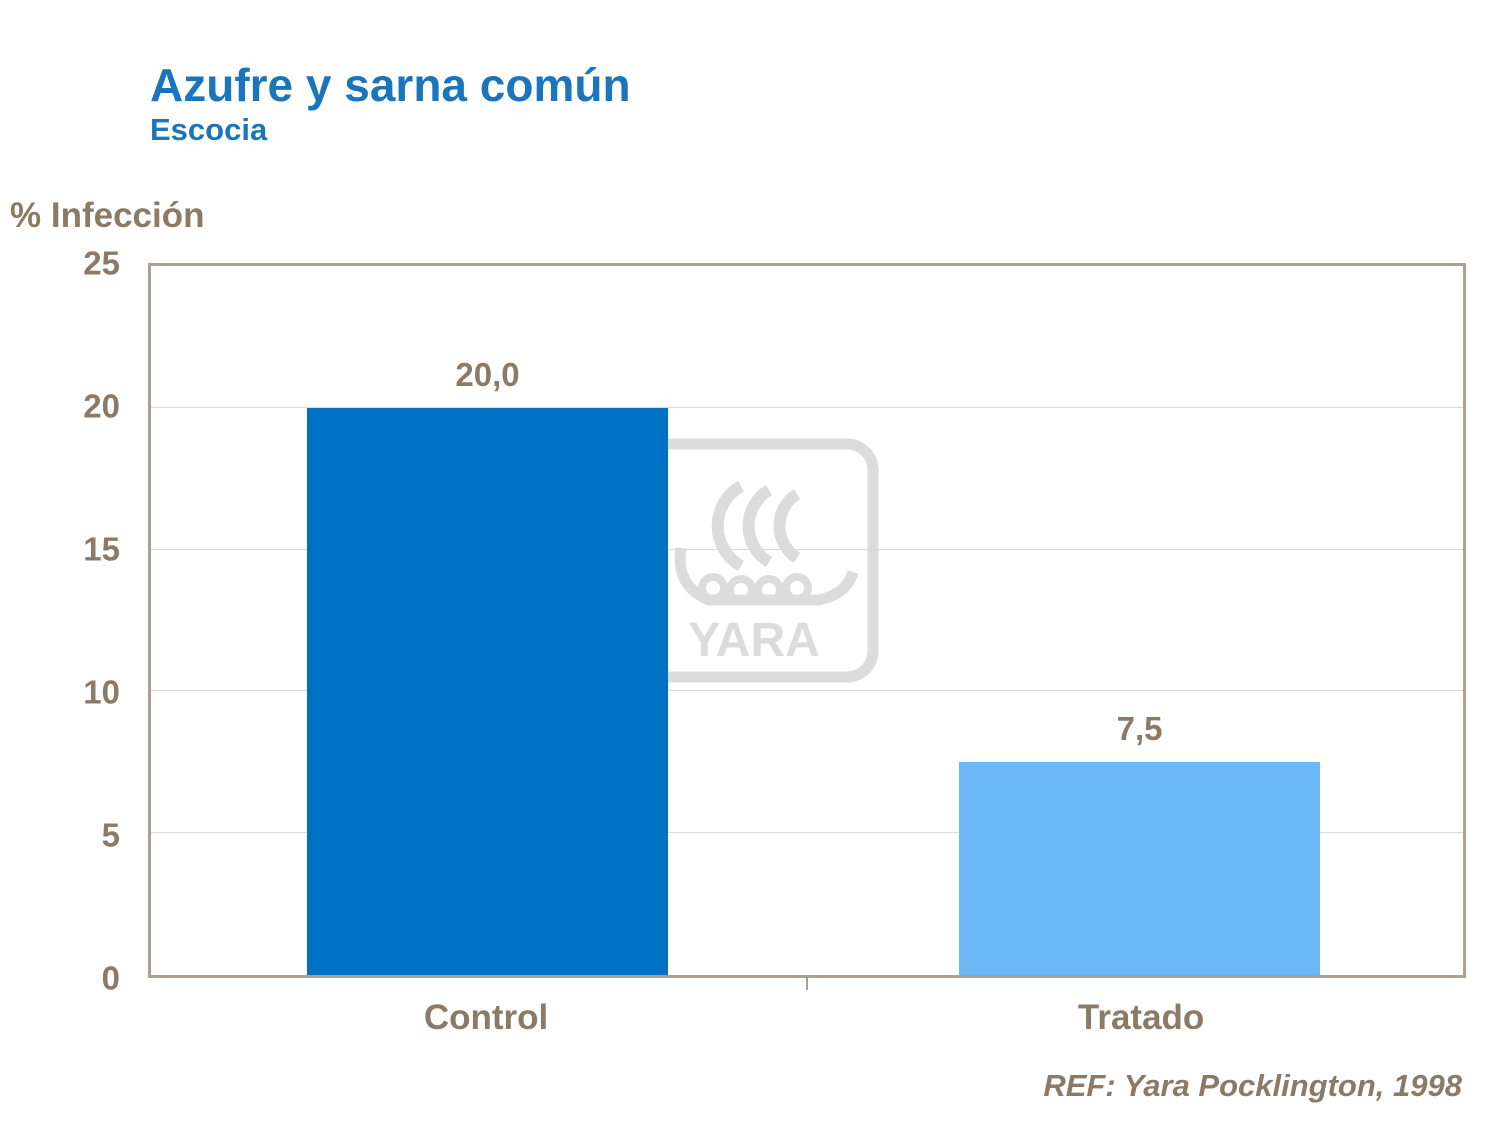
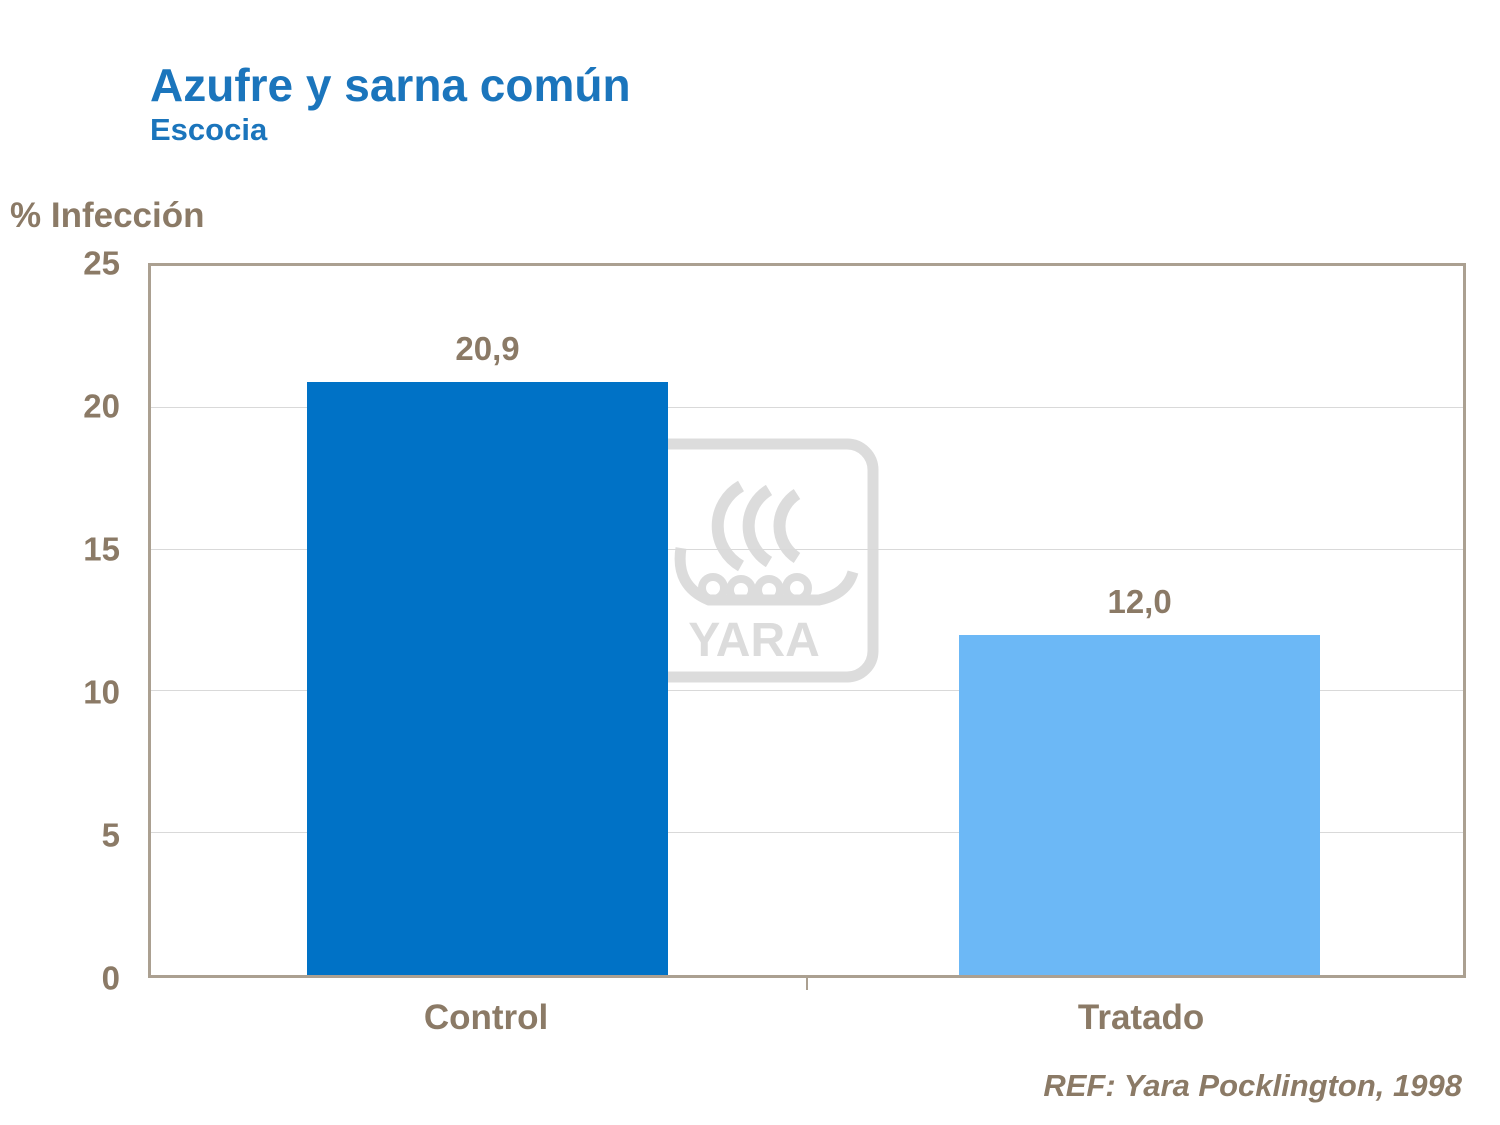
Control: 20,0 -> 20,9
Tratado: 7,5 -> 12,0
